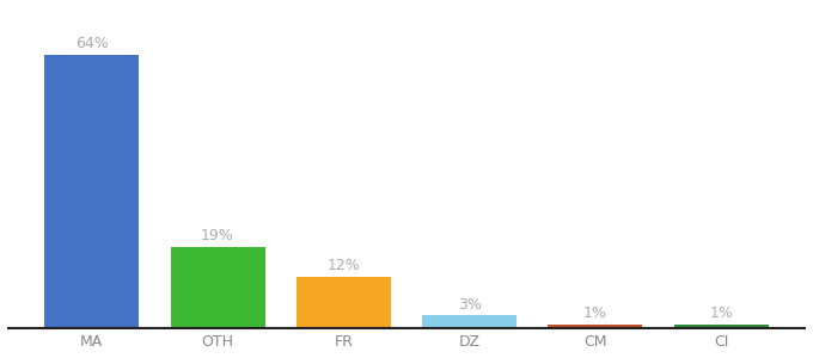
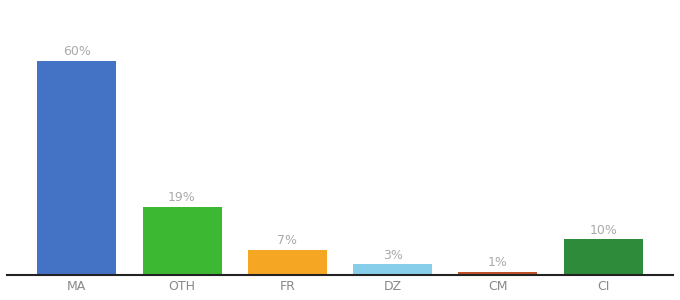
MA: 64% -> 60%
FR: 12% -> 7%
CI: 1% -> 10%
